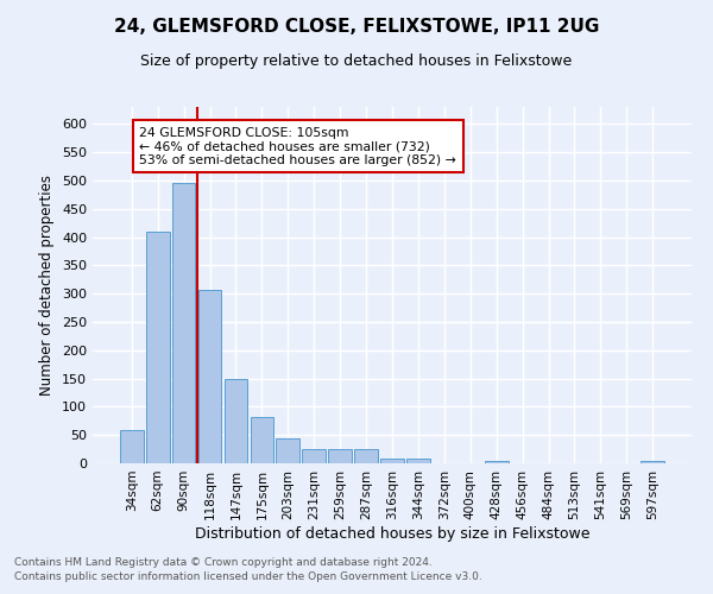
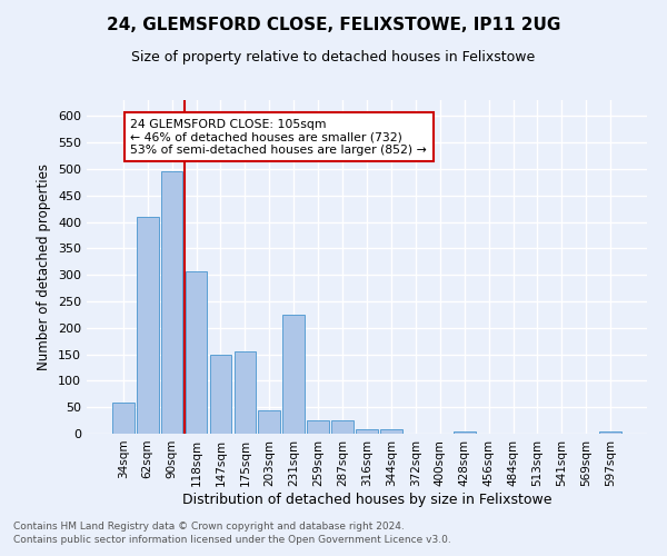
175sqm: 82 -> 155
231sqm: 25 -> 225
